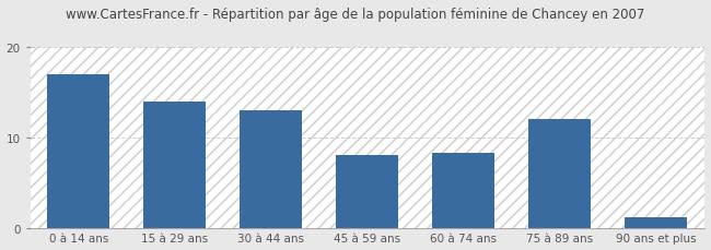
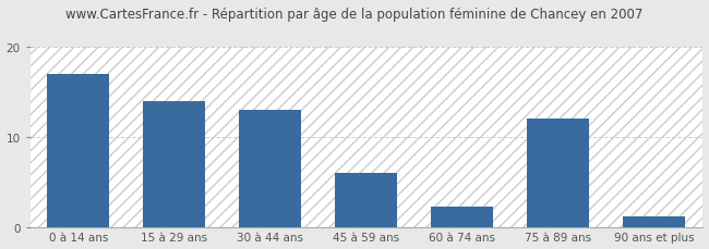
45 à 59 ans: 8.0 -> 6.0
60 à 74 ans: 8.3 -> 2.2
